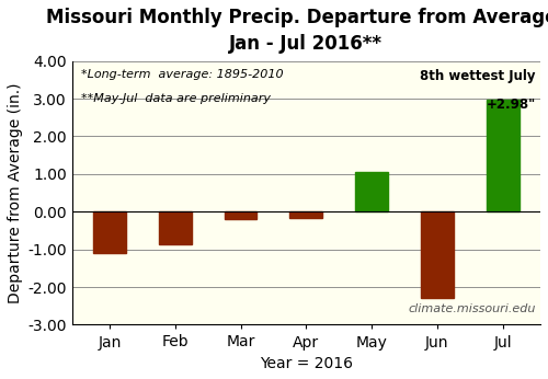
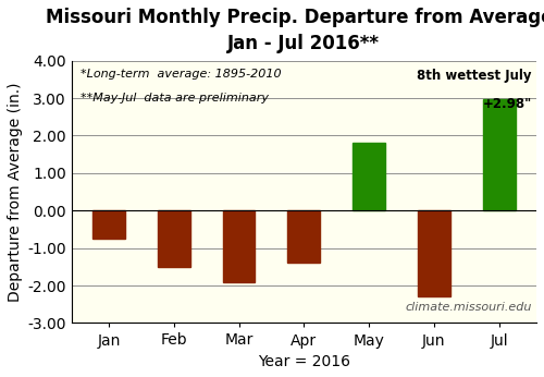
Jan: -1.10 -> -0.75
Feb: -0.85 -> -1.50
Mar: -0.20 -> -1.90
Apr: -0.18 -> -1.40
May: 1.05 -> 1.80
